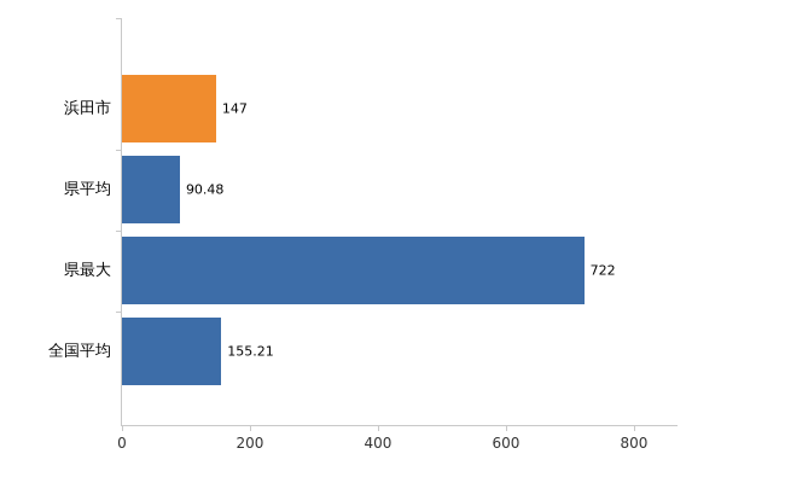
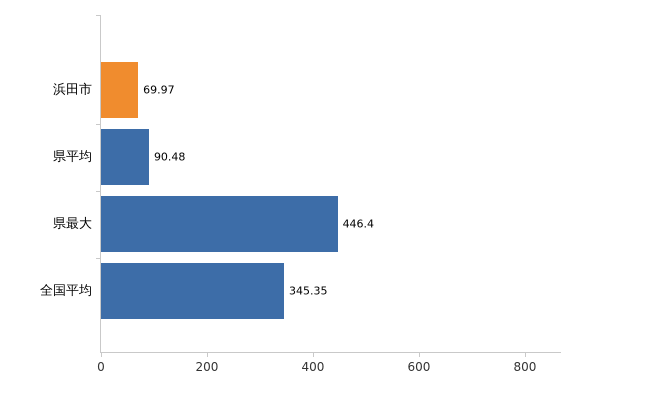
浜田市: 147 -> 69.97
県最大: 722 -> 446.4
全国平均: 155.21 -> 345.35
